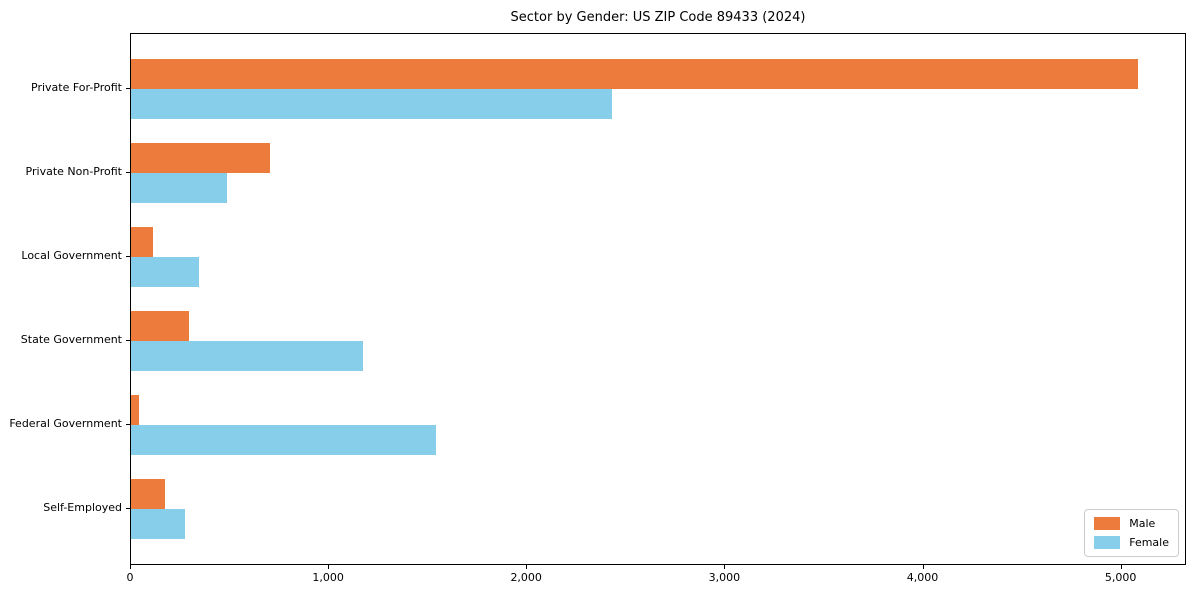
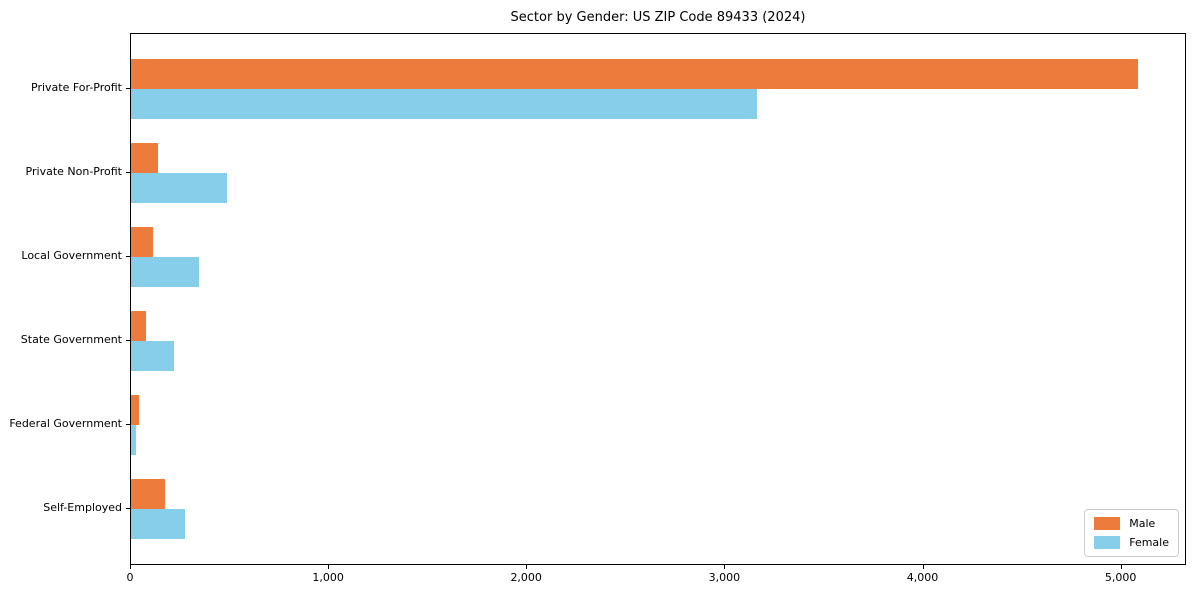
Female/Private For-Profit: 2430 -> 3160
Male/Private Non-Profit: 700 -> 140
Male/State Government: 290 -> 80
Female/State Government: 1170 -> 220
Female/Federal Government: 1540 -> 20
